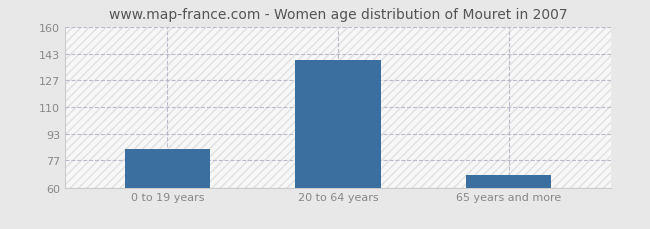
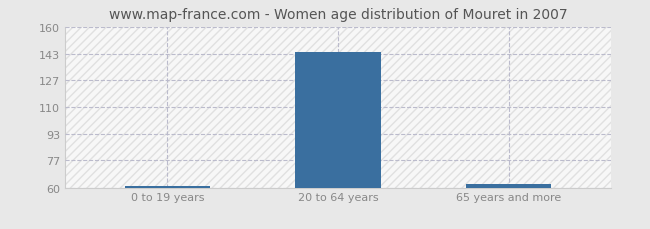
0 to 19 years: 84 -> 61
20 to 64 years: 139 -> 144
65 years and more: 68 -> 62
